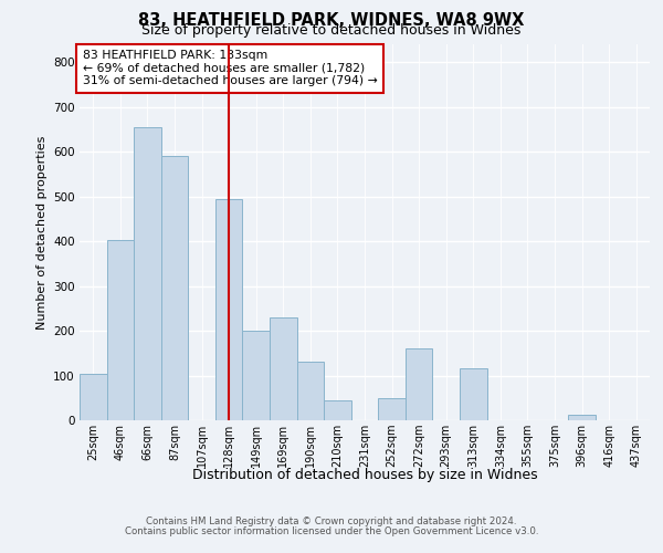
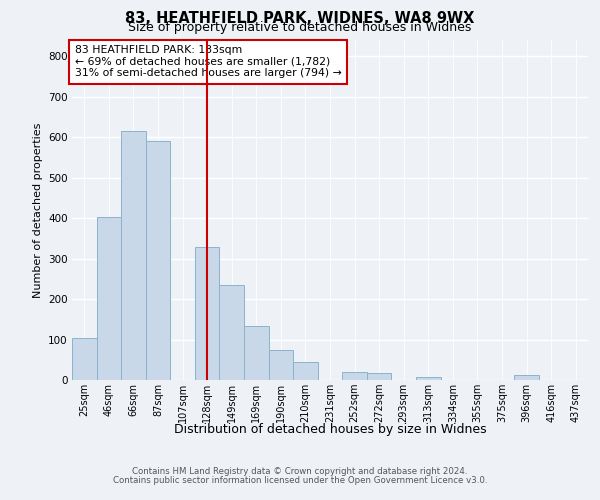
66sqm: 655 -> 615
128sqm: 495 -> 328
149sqm: 200 -> 235
169sqm: 230 -> 133
190sqm: 130 -> 75
252sqm: 50 -> 20
272sqm: 160 -> 18
313sqm: 115 -> 8
